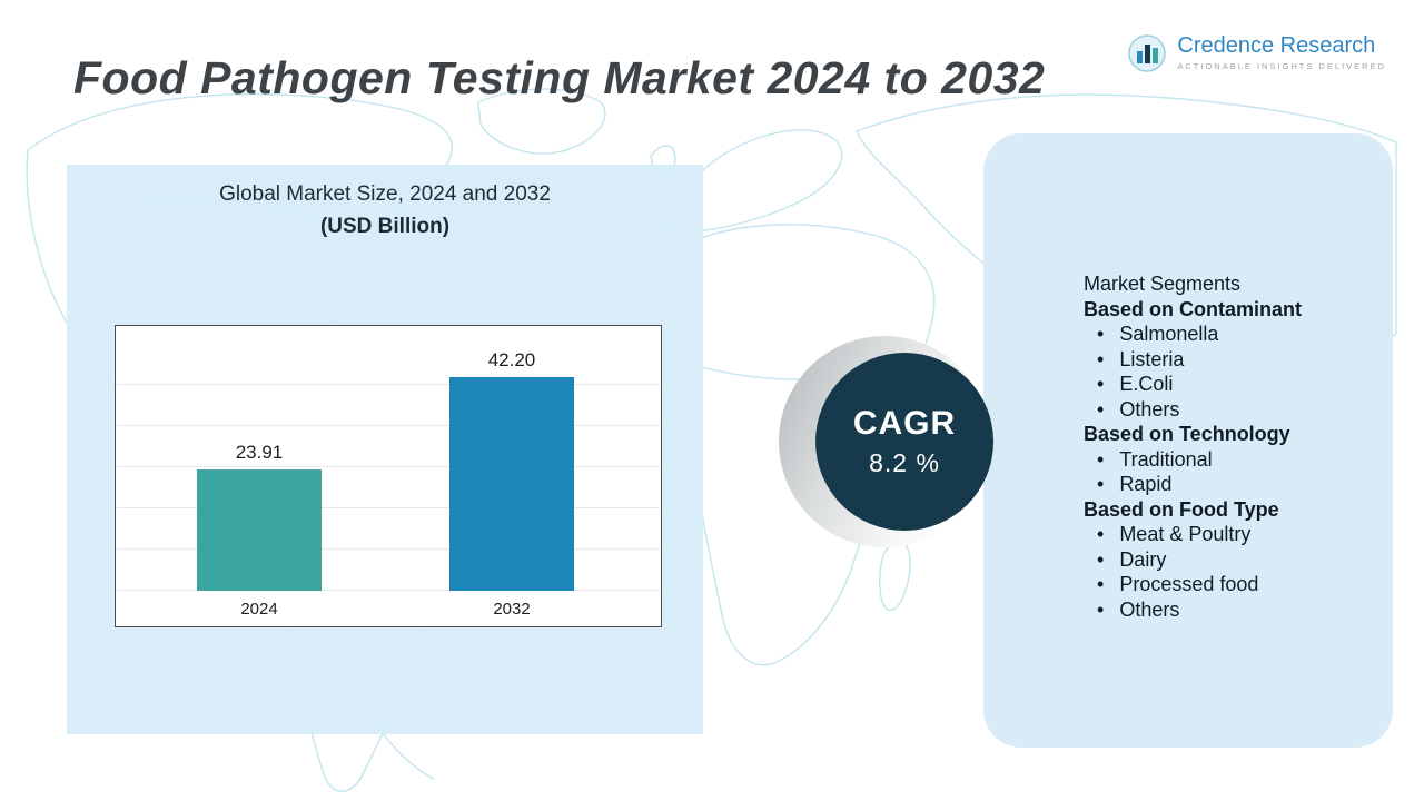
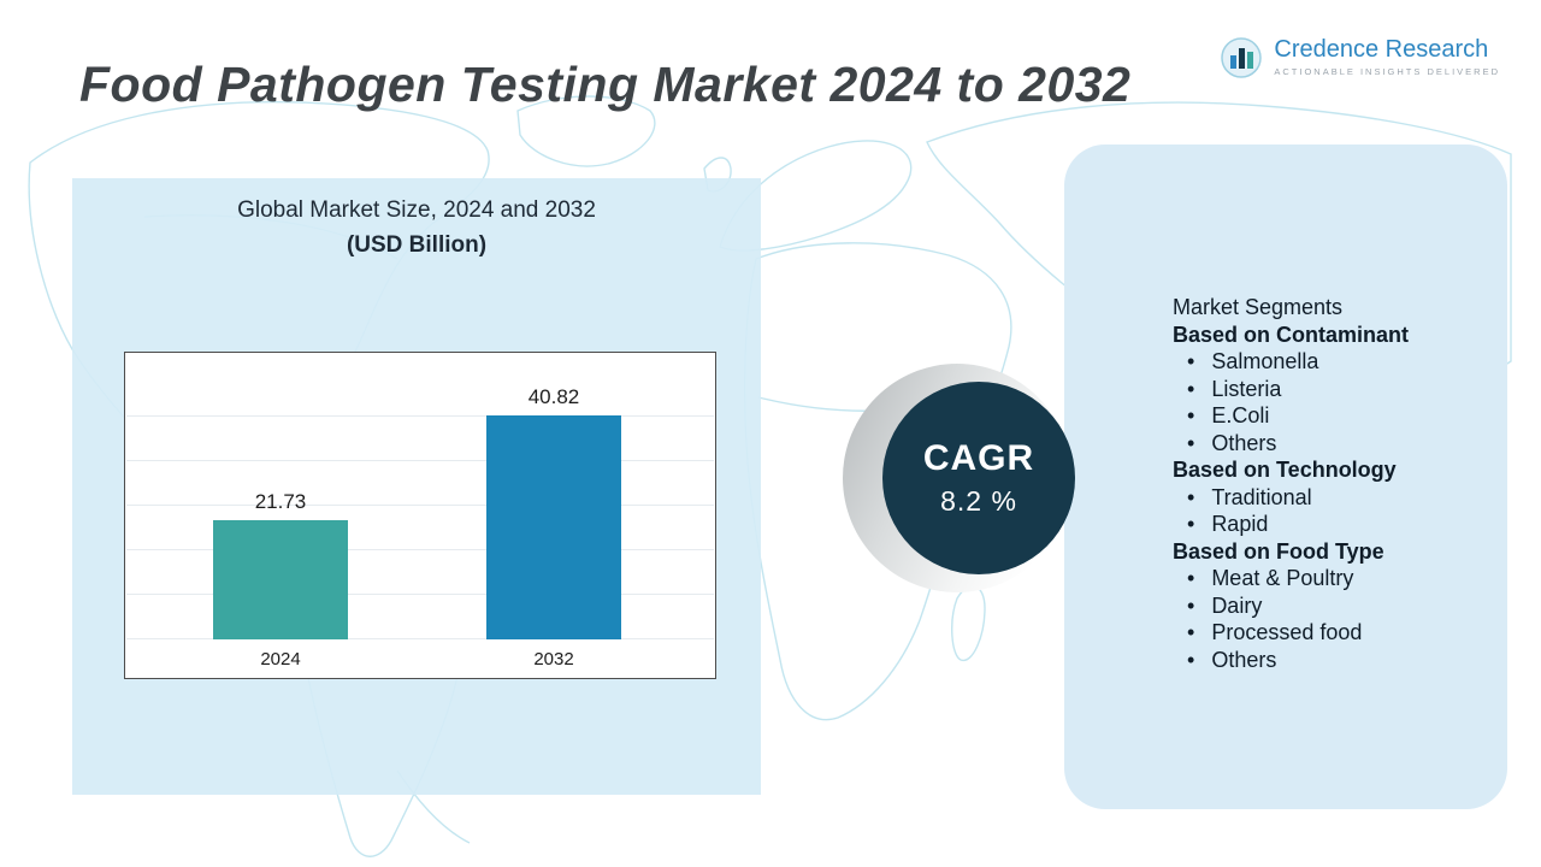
2024: 23.91 -> 21.73
2032: 42.20 -> 40.82
